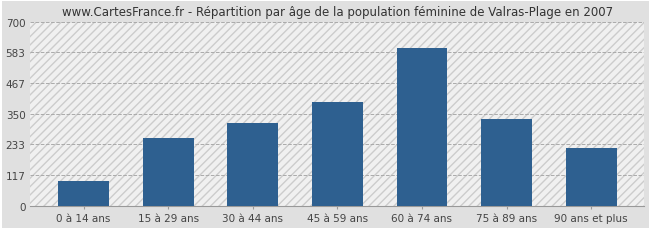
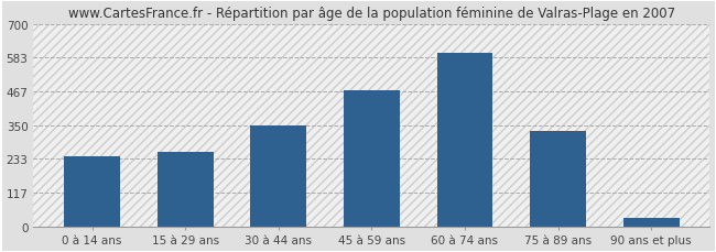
0 à 14 ans: 95 -> 243
30 à 44 ans: 315 -> 350
45 à 59 ans: 395 -> 470
90 ans et plus: 220 -> 28
